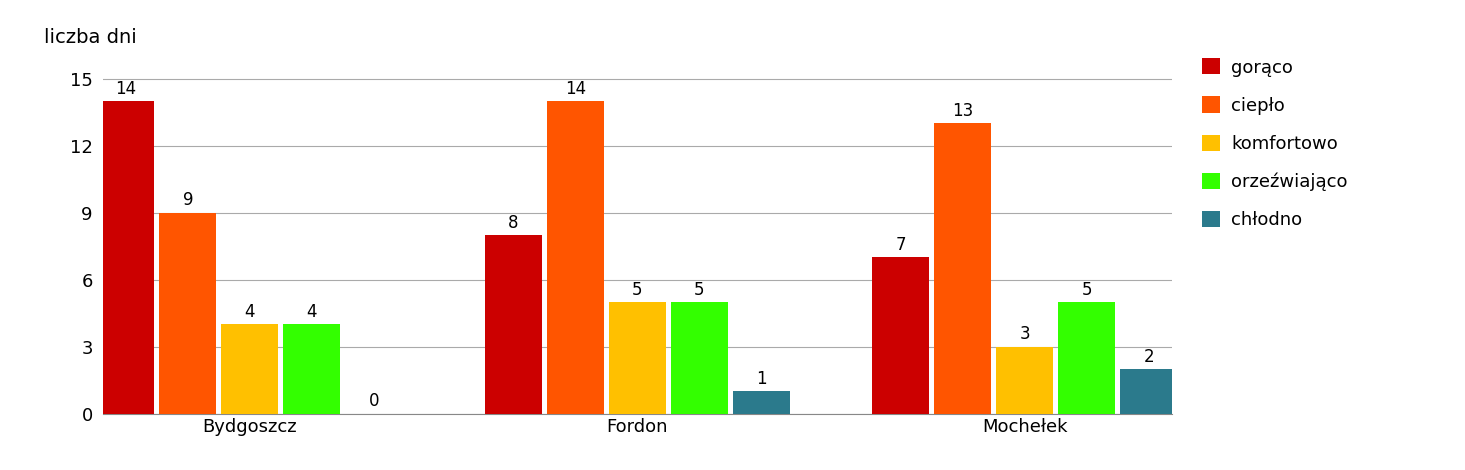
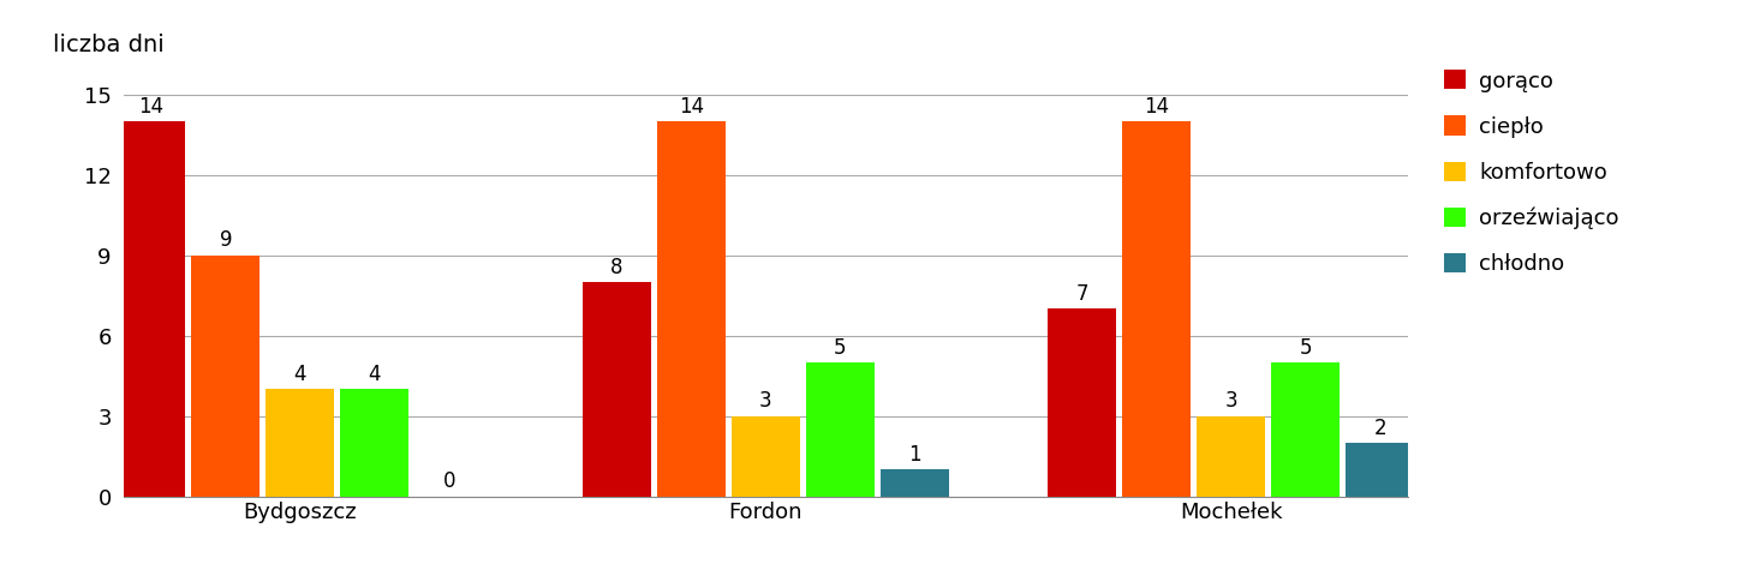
komfortowo/Fordon: 5 -> 3
ciepło/Mochełek: 13 -> 14
